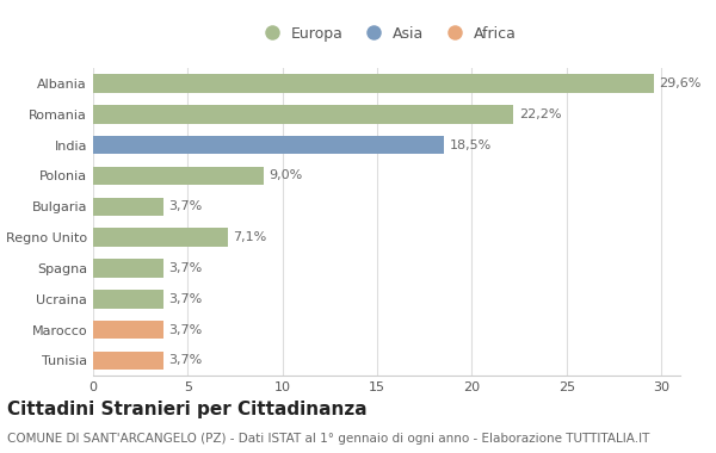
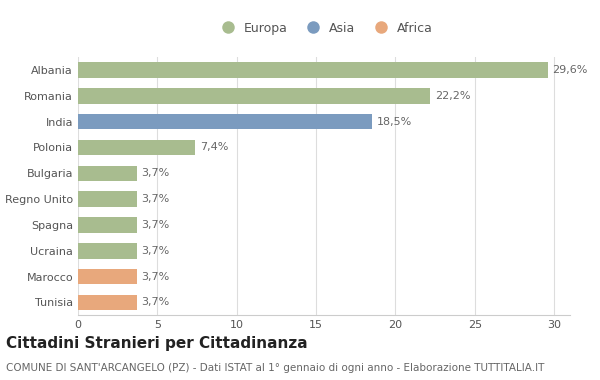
Polonia: 9,0% -> 7,4%
Regno Unito: 7,1% -> 3,7%
